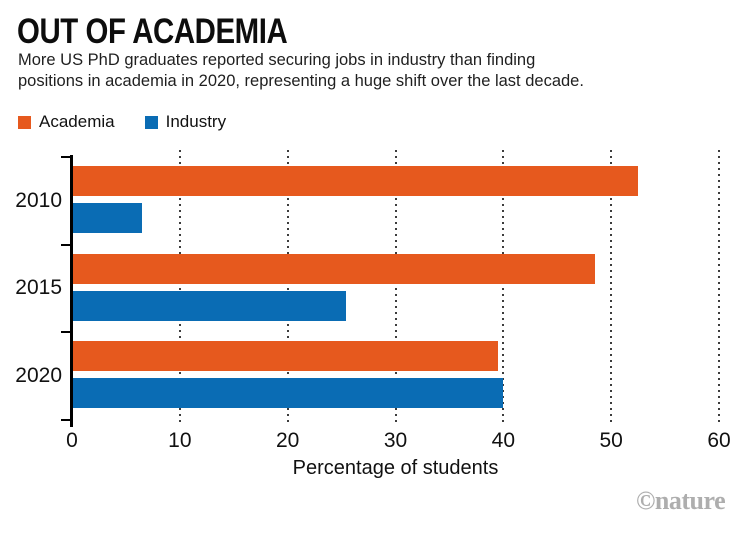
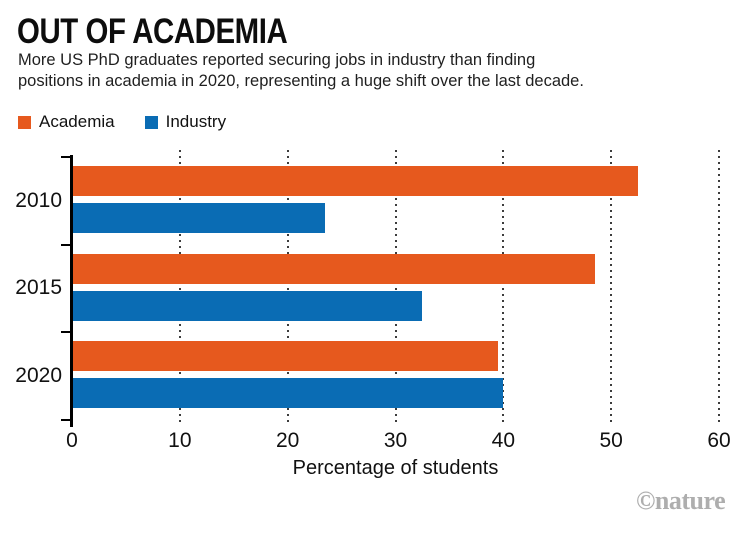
Industry/2010: 6.5 -> 23.5
Industry/2015: 25.4 -> 32.5
